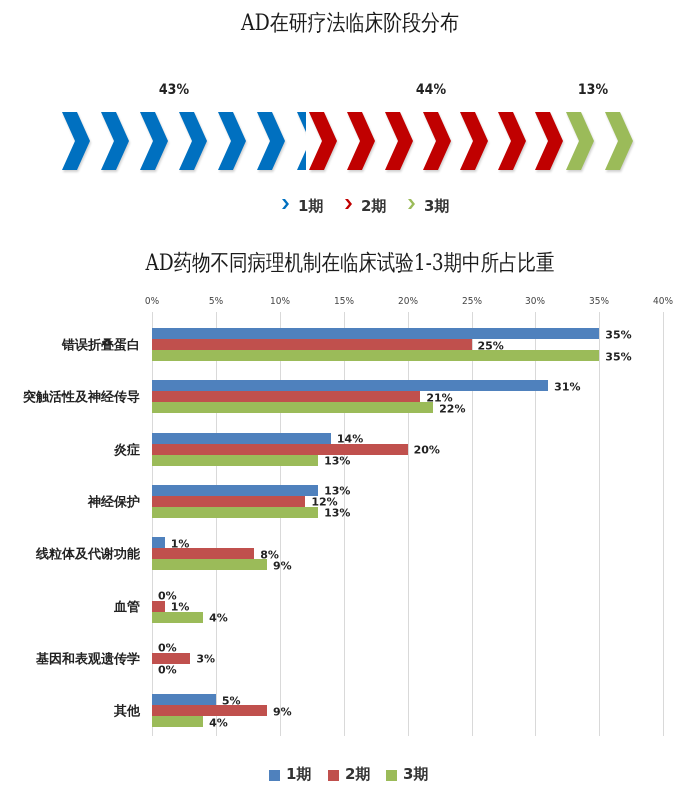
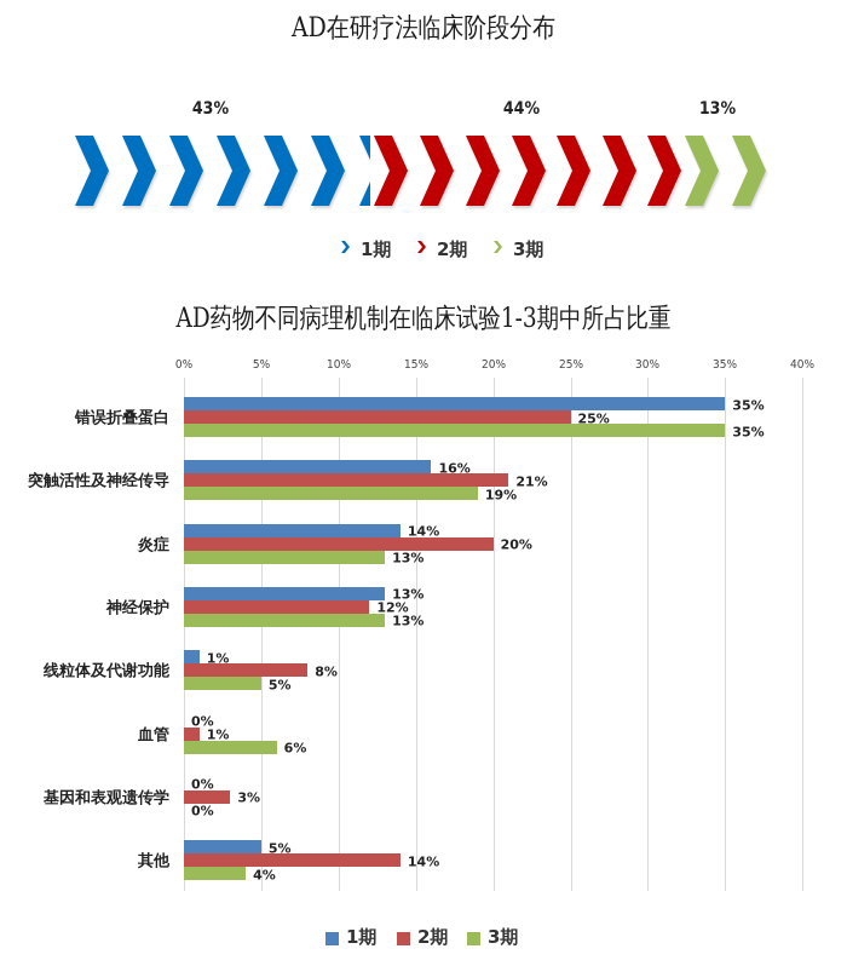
AD药物不同病理机制在临床试验1-3期中所占比重/1期/突触活性及神经传导: 31% -> 16%
AD药物不同病理机制在临床试验1-3期中所占比重/3期/突触活性及神经传导: 22% -> 19%
AD药物不同病理机制在临床试验1-3期中所占比重/3期/线粒体及代谢功能: 9% -> 5%
AD药物不同病理机制在临床试验1-3期中所占比重/3期/血管: 4% -> 6%
AD药物不同病理机制在临床试验1-3期中所占比重/2期/其他: 9% -> 14%
